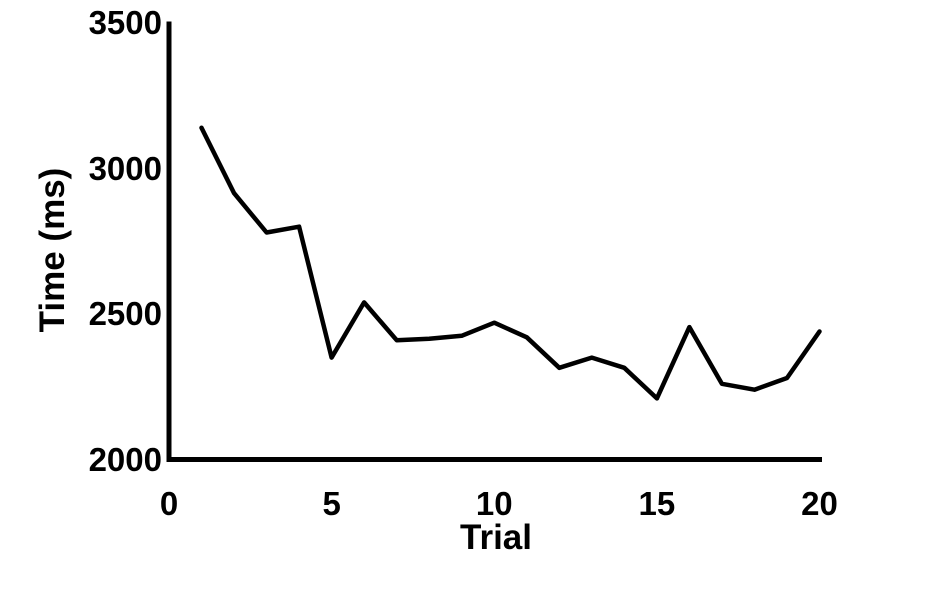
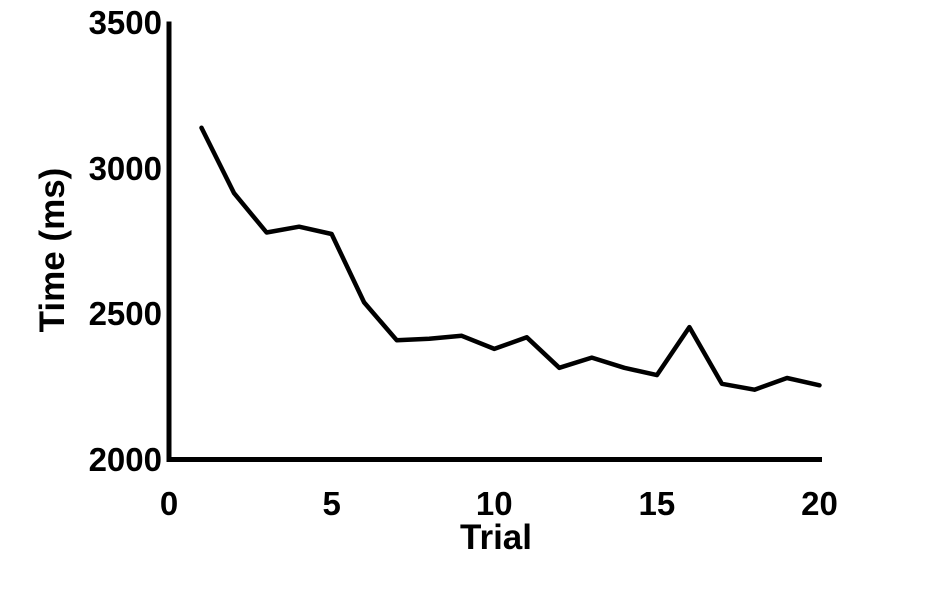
5: 2350 -> 2780
10: 2470 -> 2380
15: 2210 -> 2290
20: 2440 -> 2260
